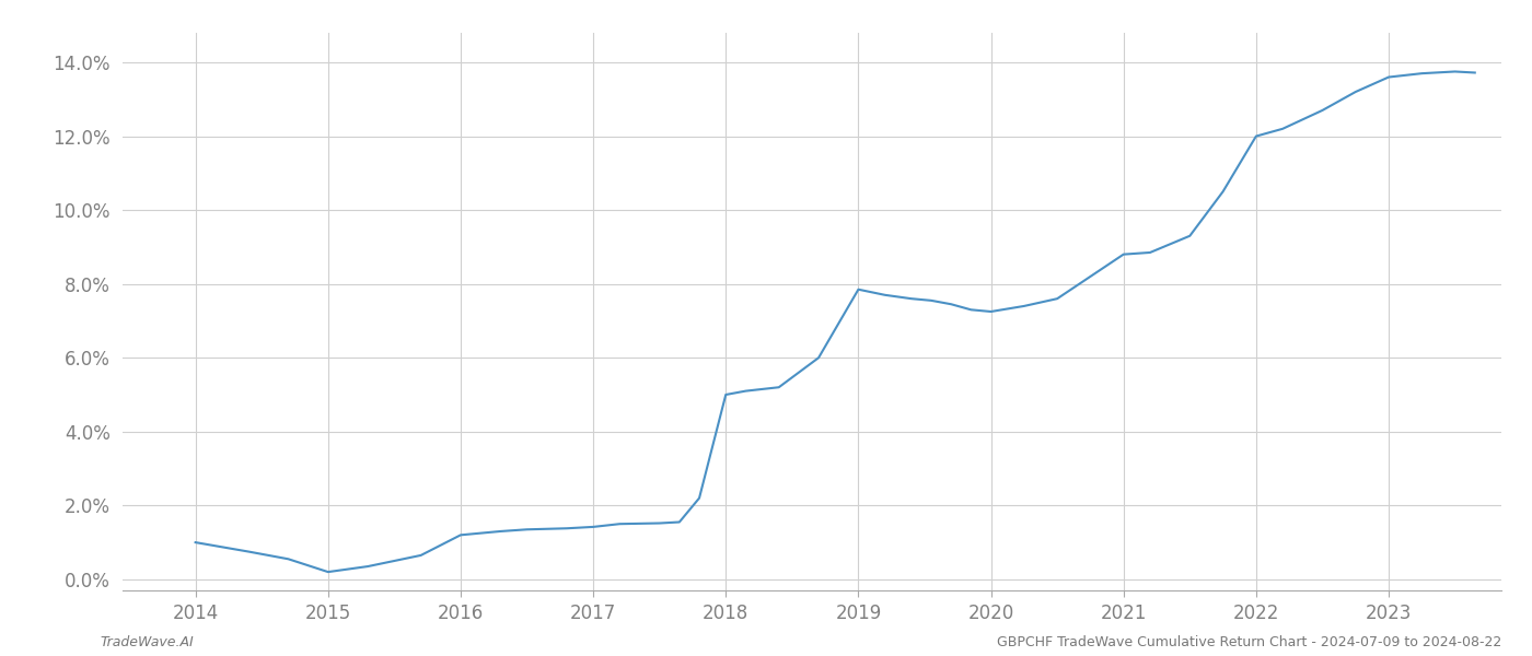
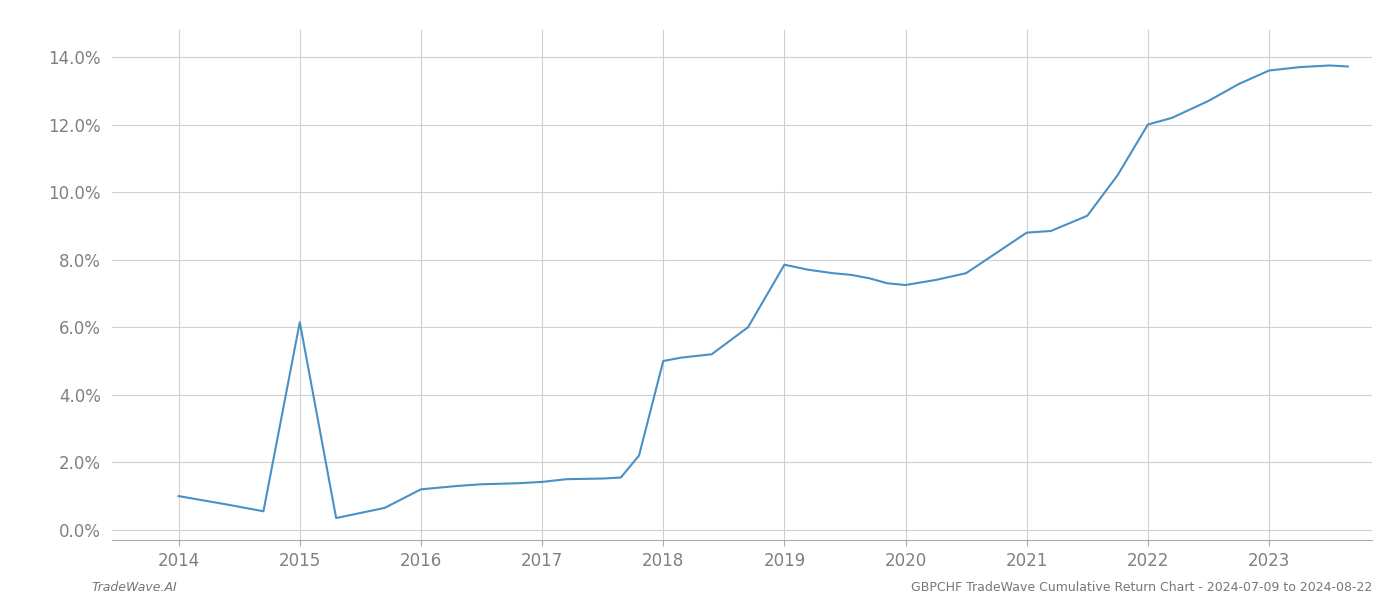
2015: 0.20% -> 6.15%
